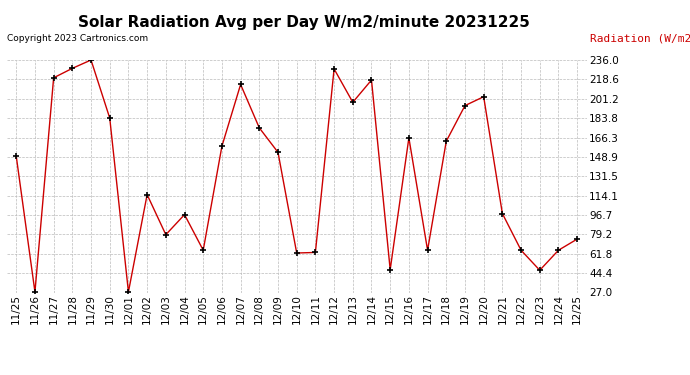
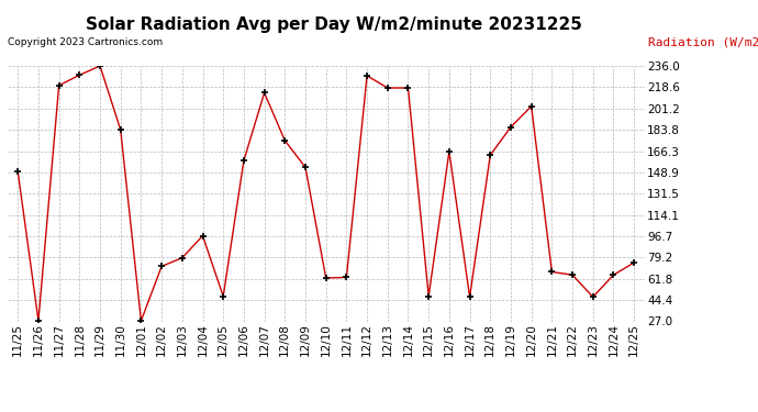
12/02: 115 -> 72
12/05: 65 -> 48
12/13: 198 -> 218
12/17: 65 -> 47
12/19: 195 -> 186
12/21: 98 -> 68
